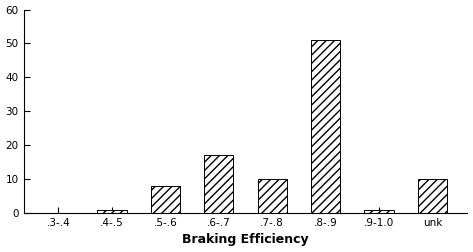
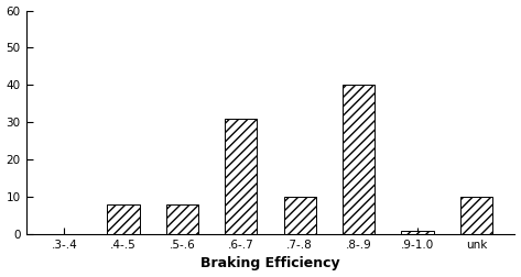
.4-.5: 1 -> 8
.6-.7: 17 -> 31
.8-.9: 51 -> 40
